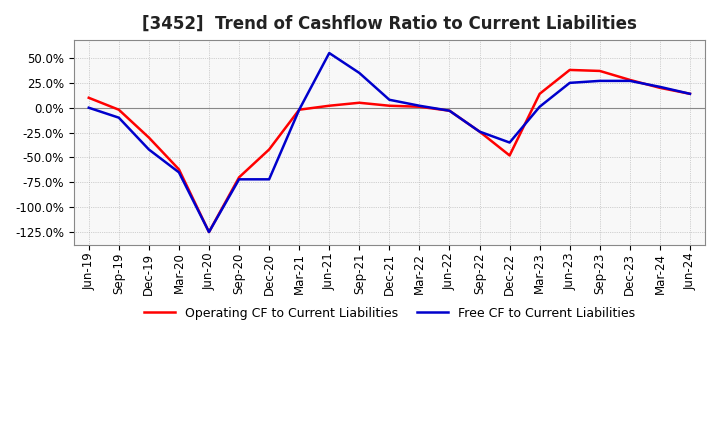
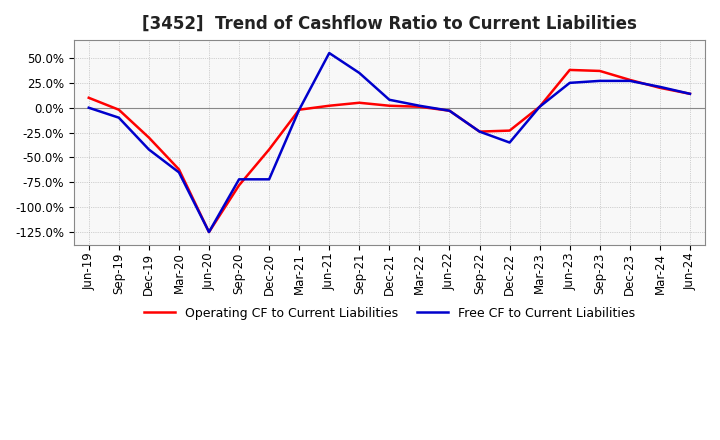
Operating CF to Current Liabilities/Sep-20: -70% -> -78%
Operating CF to Current Liabilities/Dec-22: -48% -> -23%
Operating CF to Current Liabilities/Mar-23: 14% -> 1%
